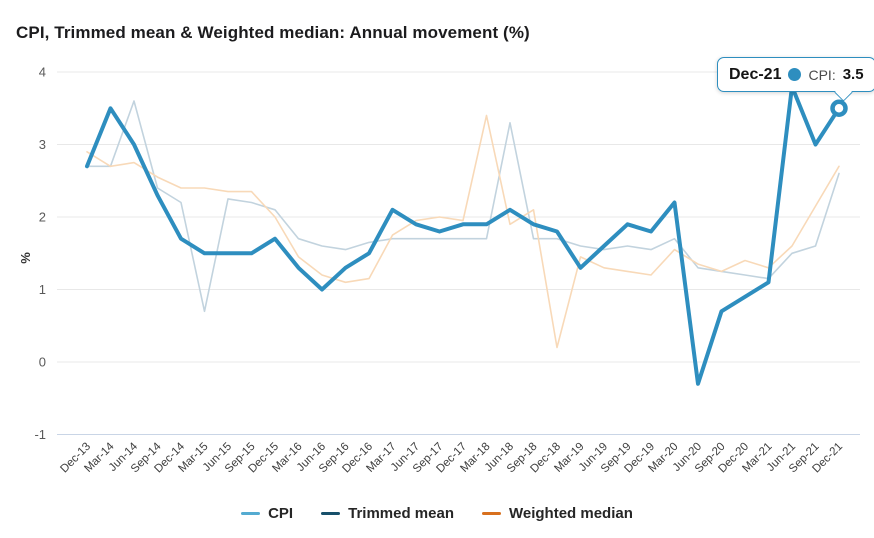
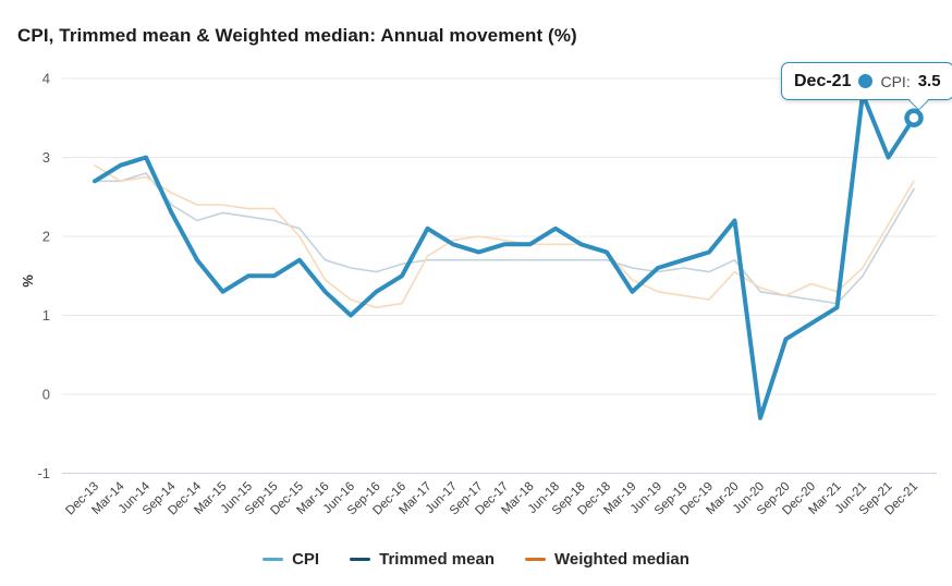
CPI/Mar-14: 3.5 -> 2.9
Trimmed mean/Jun-14: 3.6 -> 2.8
Trimmed mean/Mar-15: 0.7 -> 2.3
CPI/Mar-15: 1.5 -> 1.3
Weighted median/Mar-18: 3.4 -> 1.9
Trimmed mean/Jun-18: 3.3 -> 1.7
Weighted median/Sep-18: 2.1 -> 1.9
Weighted median/Dec-18: 0.2 -> 1.8
CPI/Sep-19: 1.9 -> 1.7
Trimmed mean/Sep-21: 1.6 -> 2.0
